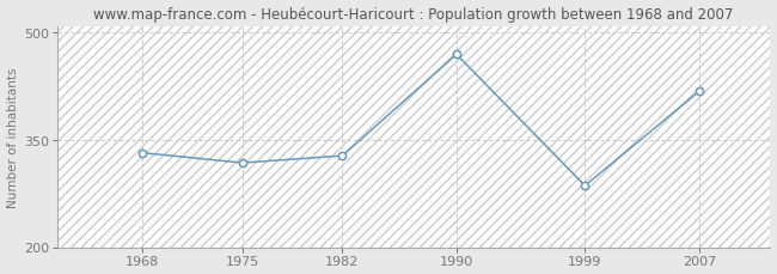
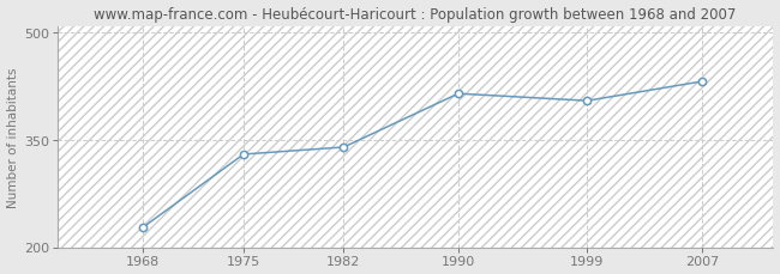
1968: 332 -> 228
1975: 318 -> 330
1982: 328 -> 340
1990: 470 -> 415
1999: 286 -> 405
2007: 418 -> 432
